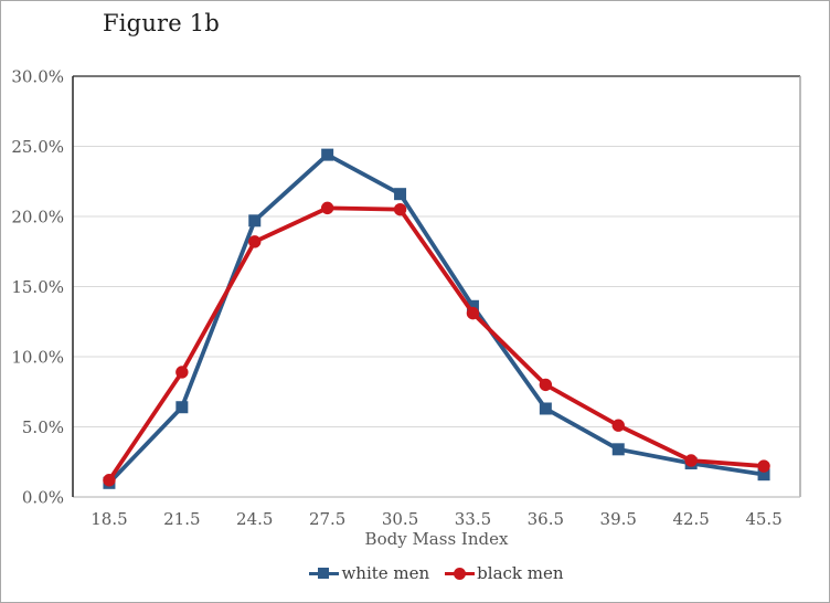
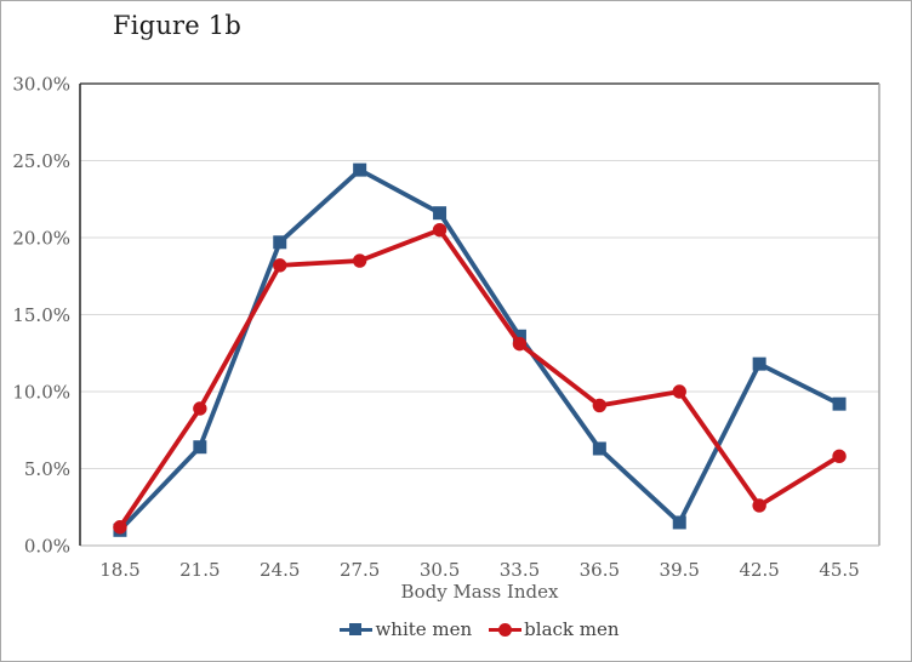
black men/27.5: 20.6% -> 18.5%
black men/36.5: 8.0% -> 9.1%
white men/39.5: 3.4% -> 1.5%
black men/39.5: 5.1% -> 10.0%
white men/42.5: 2.4% -> 11.8%
white men/45.5: 1.6% -> 9.2%
black men/45.5: 2.2% -> 5.8%
